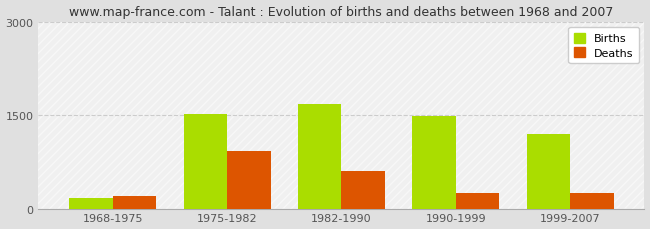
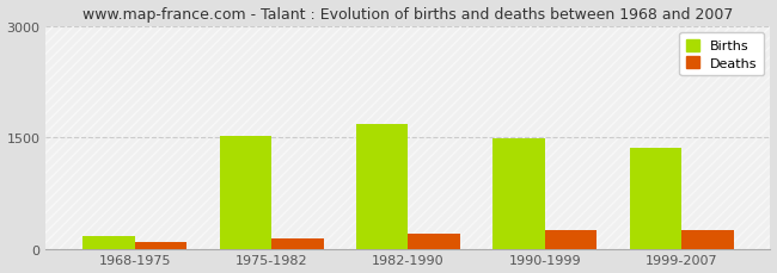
Deaths/1968-1975: 200 -> 90
Deaths/1975-1982: 920 -> 140
Deaths/1982-1990: 600 -> 200
Births/1999-2007: 1200 -> 1360
